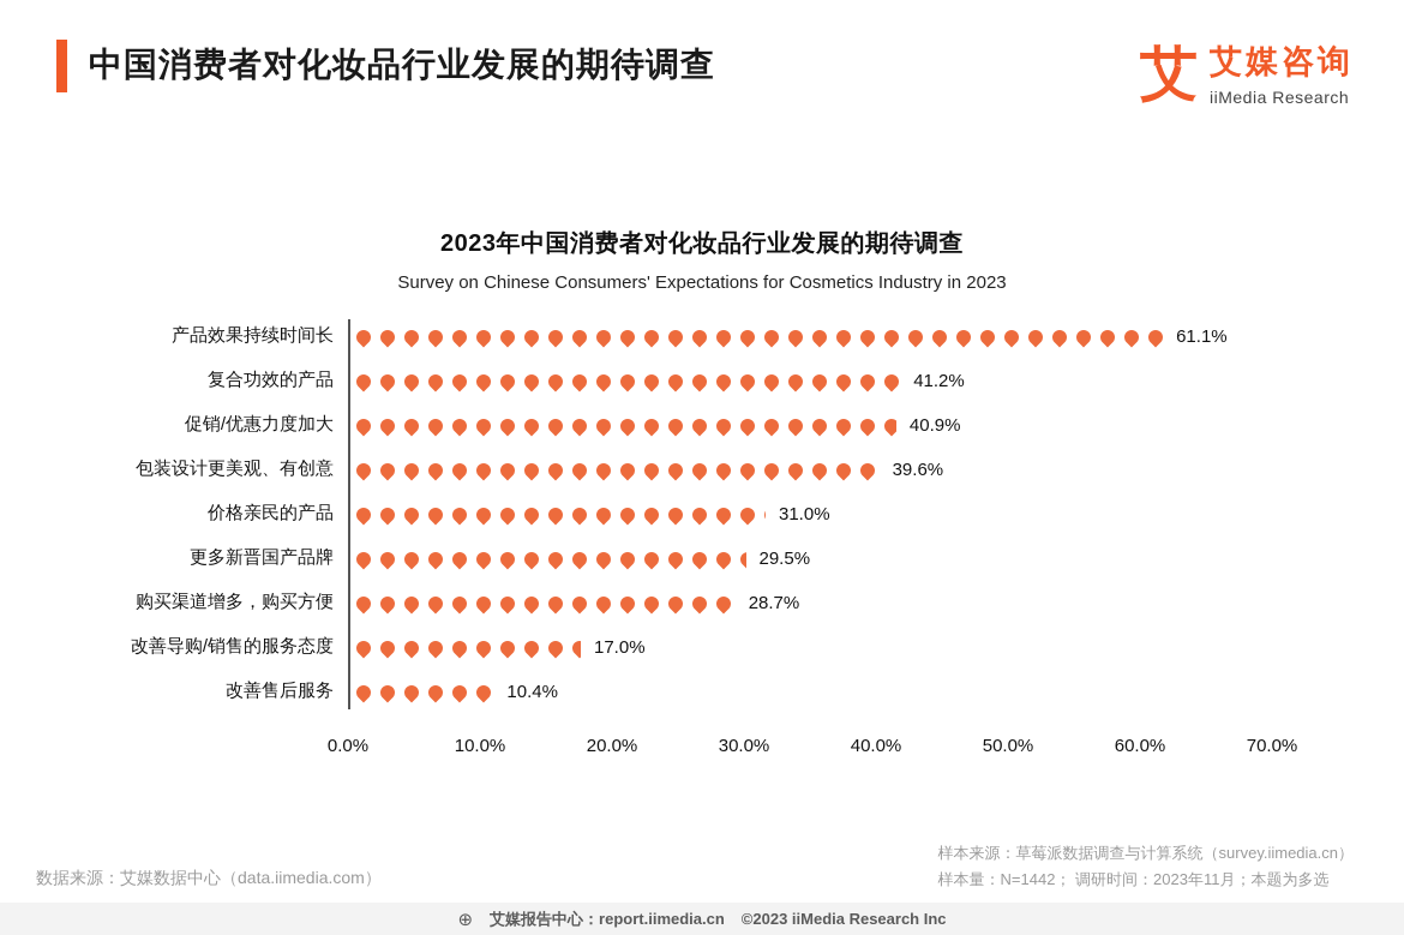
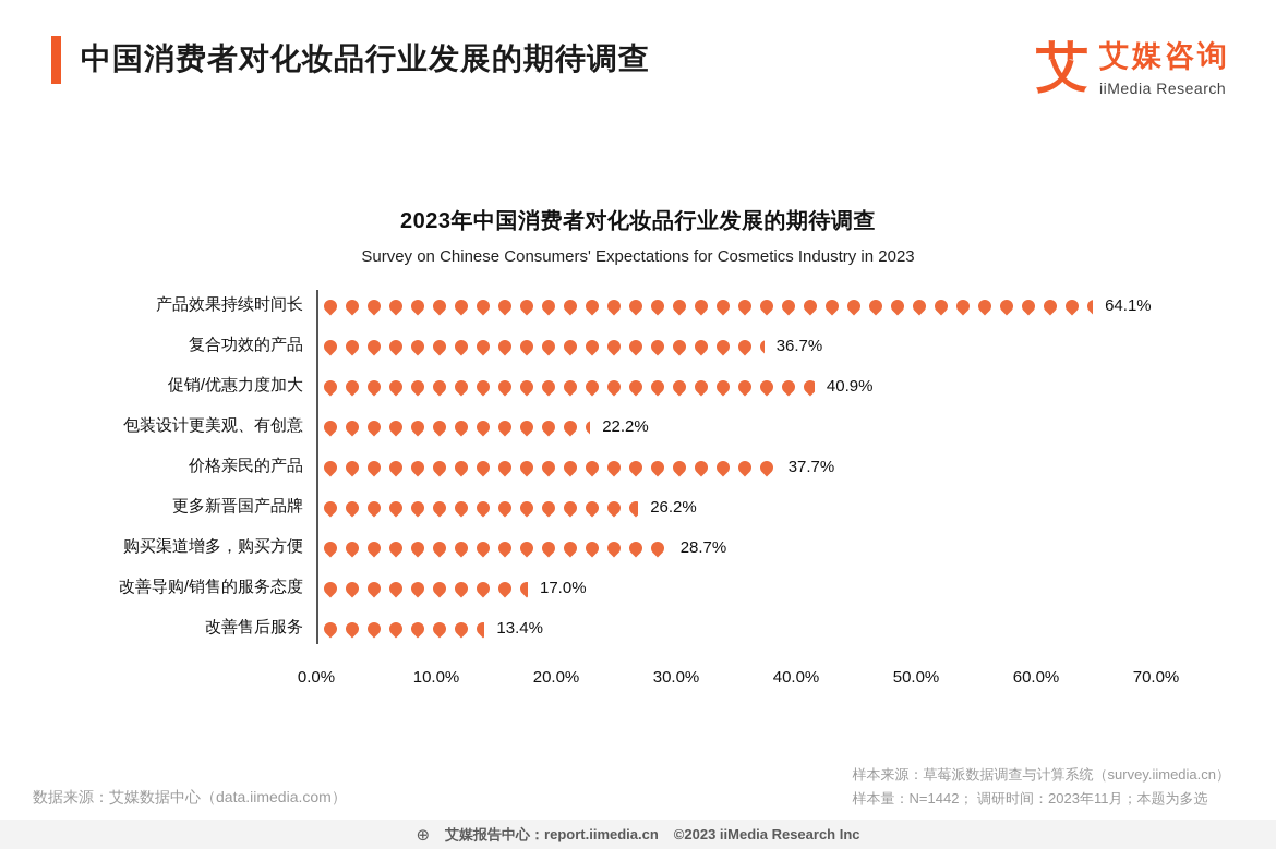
产品效果持续时间长: 61.1% -> 64.1%
复合功效的产品: 41.2% -> 36.7%
包装设计更美观、有创意: 39.6% -> 22.2%
价格亲民的产品: 31.0% -> 37.7%
更多新晋国产品牌: 29.5% -> 26.2%
改善售后服务: 10.4% -> 13.4%
